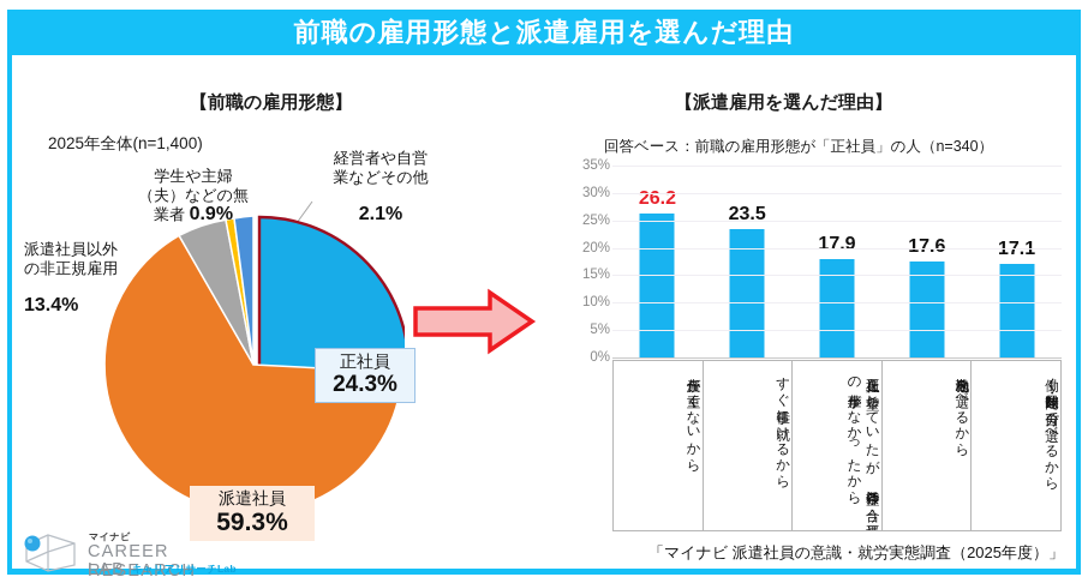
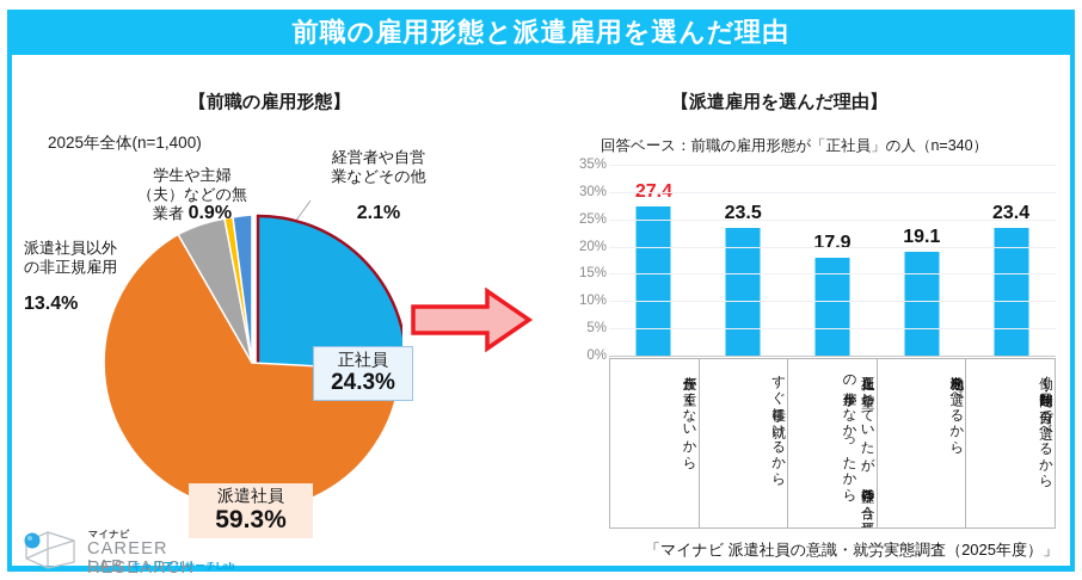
【派遣雇用を選んだ理由】/責任が重くないから: 26.2 -> 27.4
【派遣雇用を選んだ理由】/勤務地を選べるから: 17.6 -> 19.1
【派遣雇用を選んだ理由】/働く日数・時間を自分で選べるから: 17.1 -> 23.4
